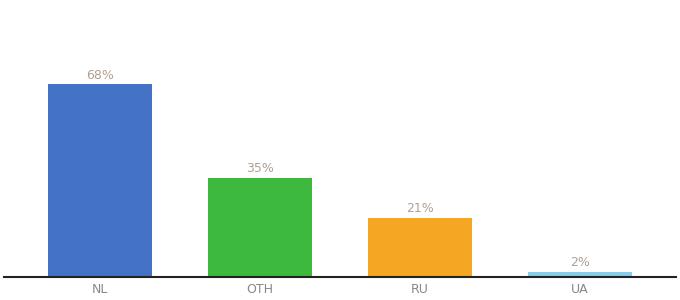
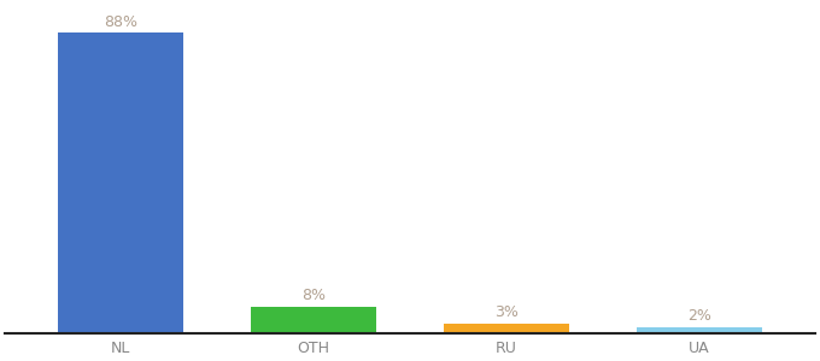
NL: 68% -> 88%
OTH: 35% -> 8%
RU: 21% -> 3%
